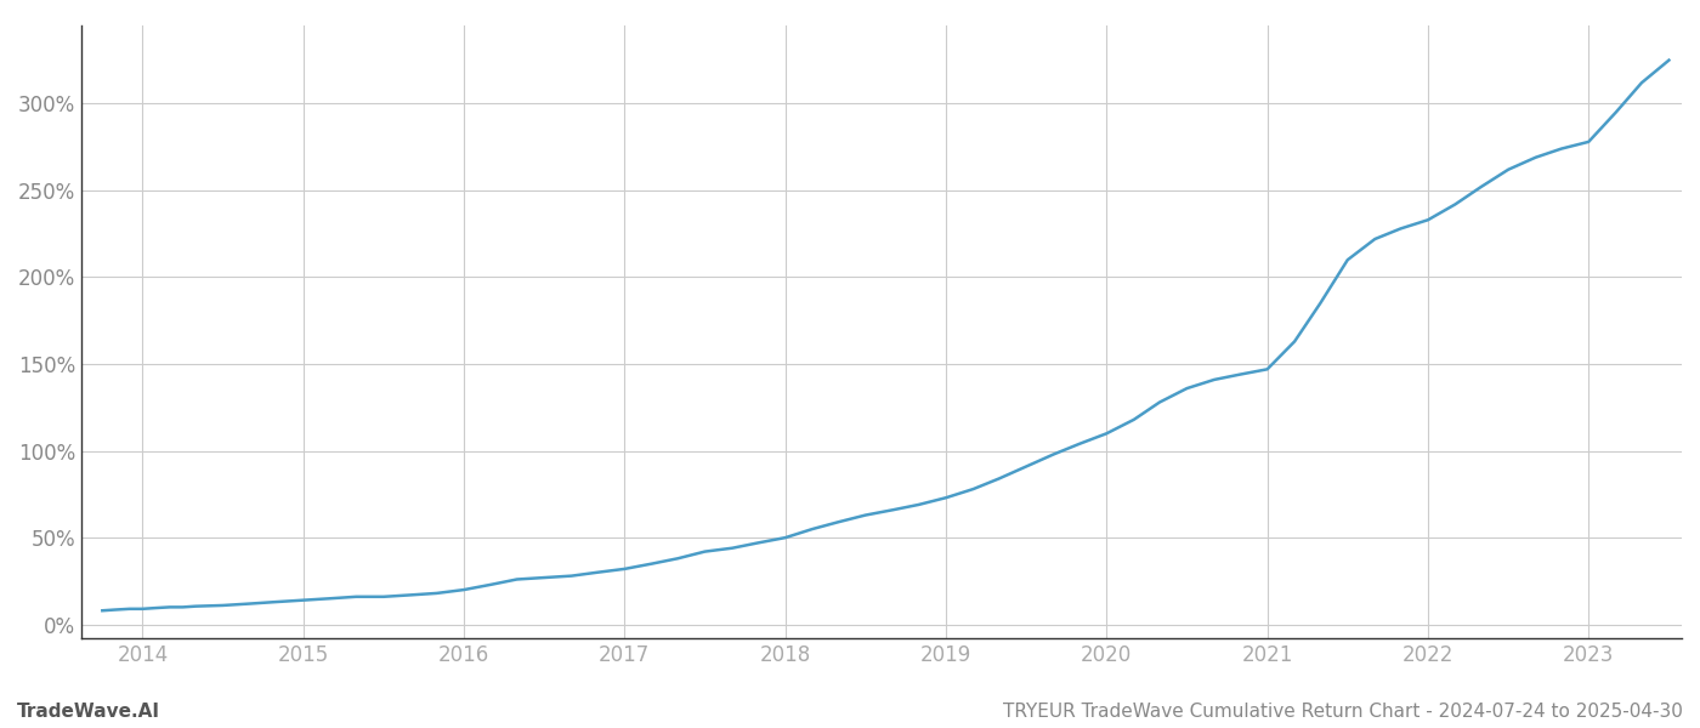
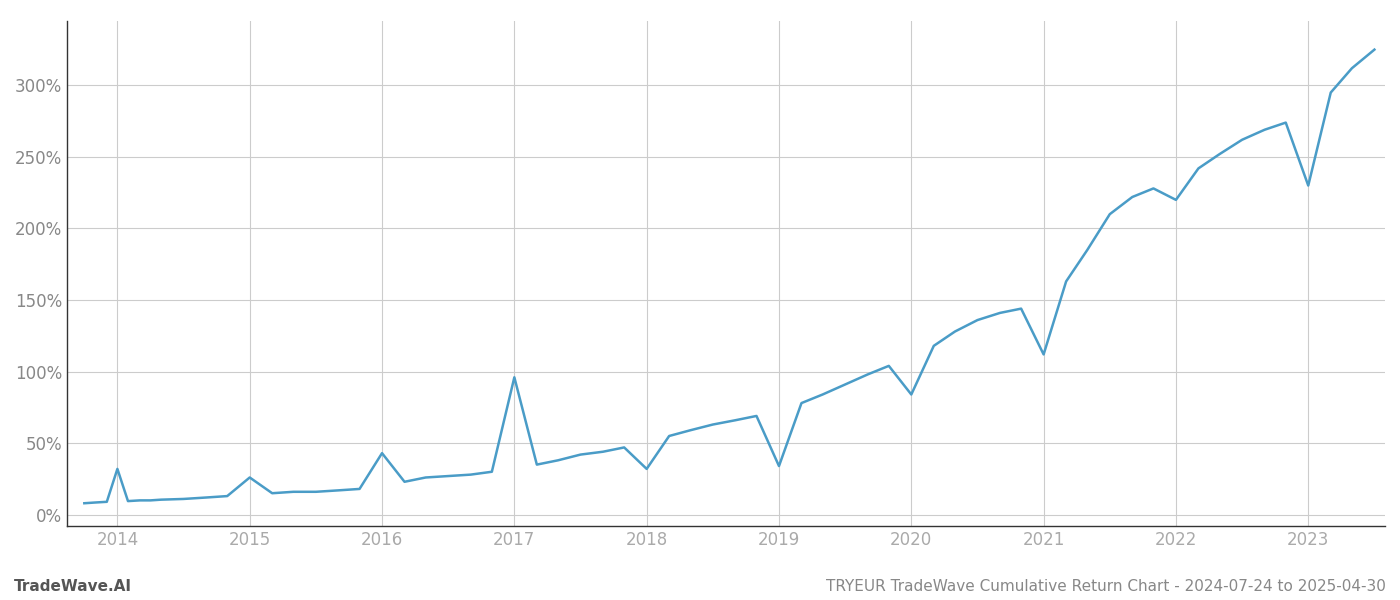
2014: 9% -> 32%
2015: 14% -> 26%
2016: 20% -> 43%
2017: 32% -> 96%
2018: 50% -> 32%
2019: 73% -> 34%
2020: 110% -> 84%
2021: 147% -> 112%
2022: 233% -> 220%
2023: 278% -> 230%
